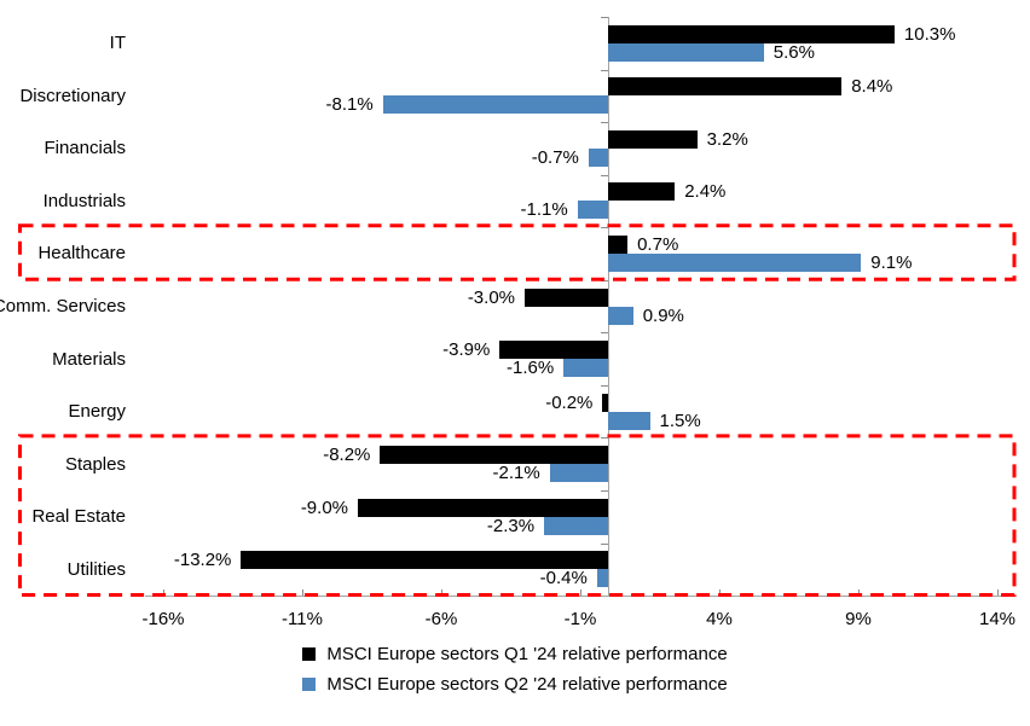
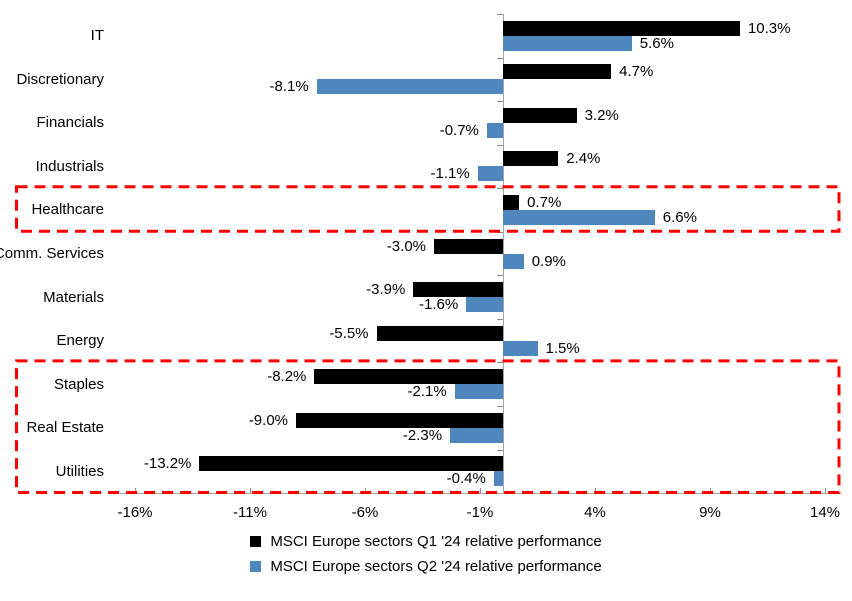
MSCI Europe sectors Q1 '24 relative performance/Discretionary: 8.4% -> 4.7%
MSCI Europe sectors Q2 '24 relative performance/Healthcare: 9.1% -> 6.6%
MSCI Europe sectors Q1 '24 relative performance/Energy: -0.2% -> -5.5%
